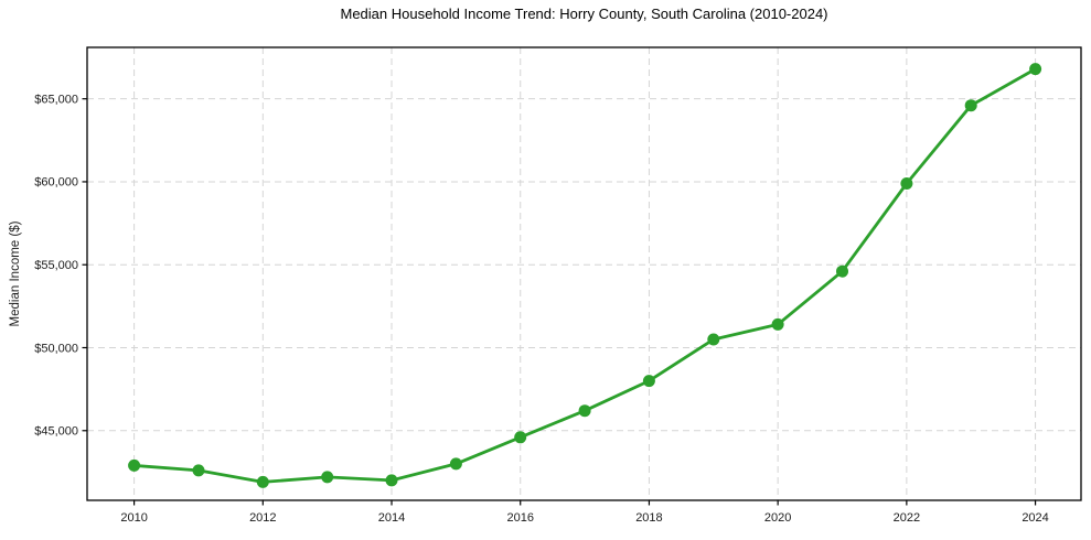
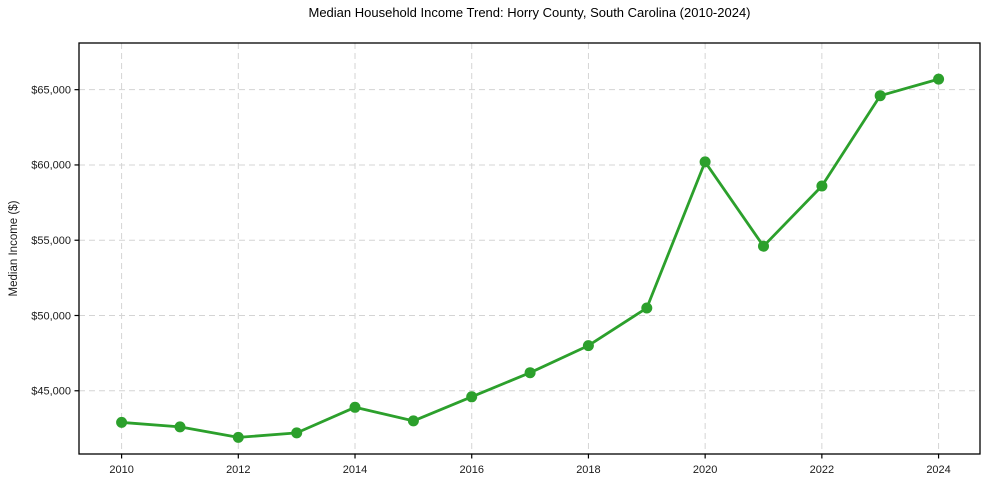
2014: $42000 -> $43900
2020: $51400 -> $60200
2022: $59900 -> $58600
2024: $66800 -> $65700
